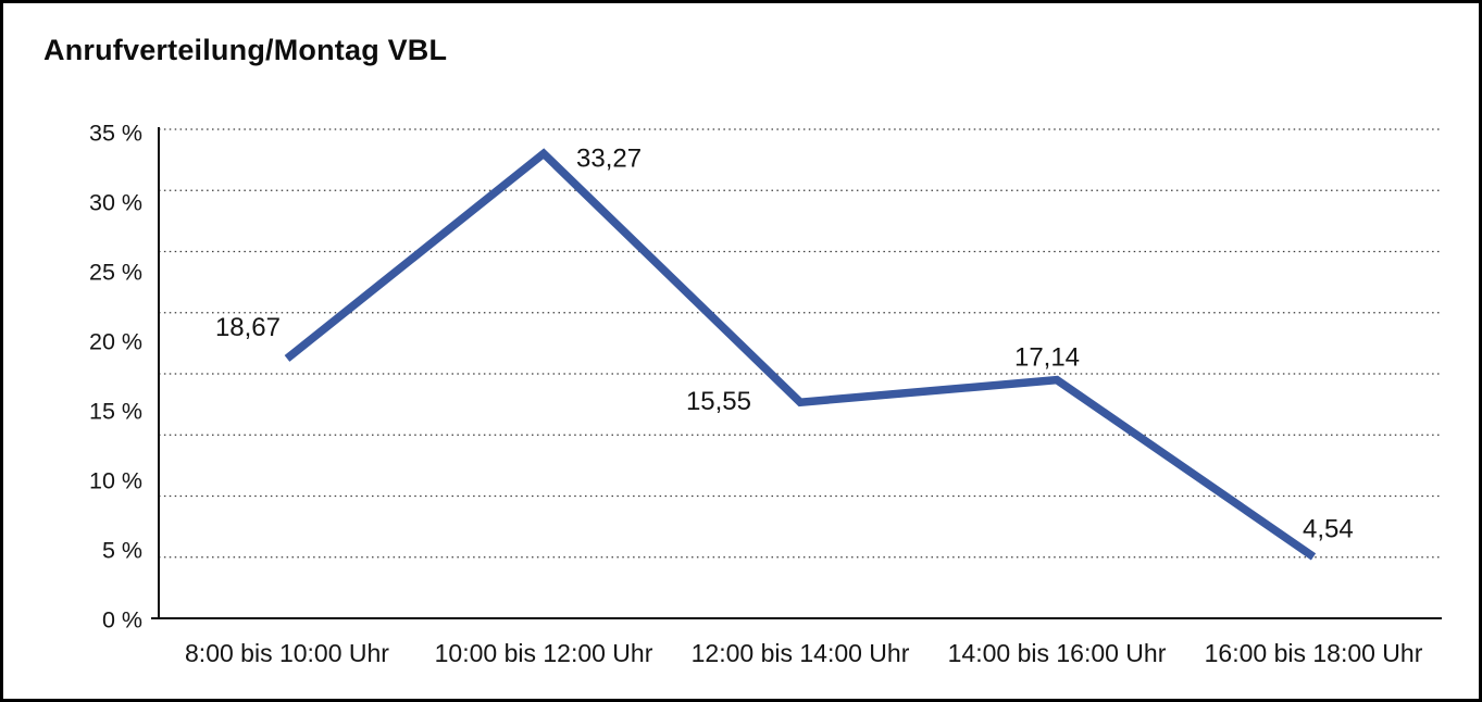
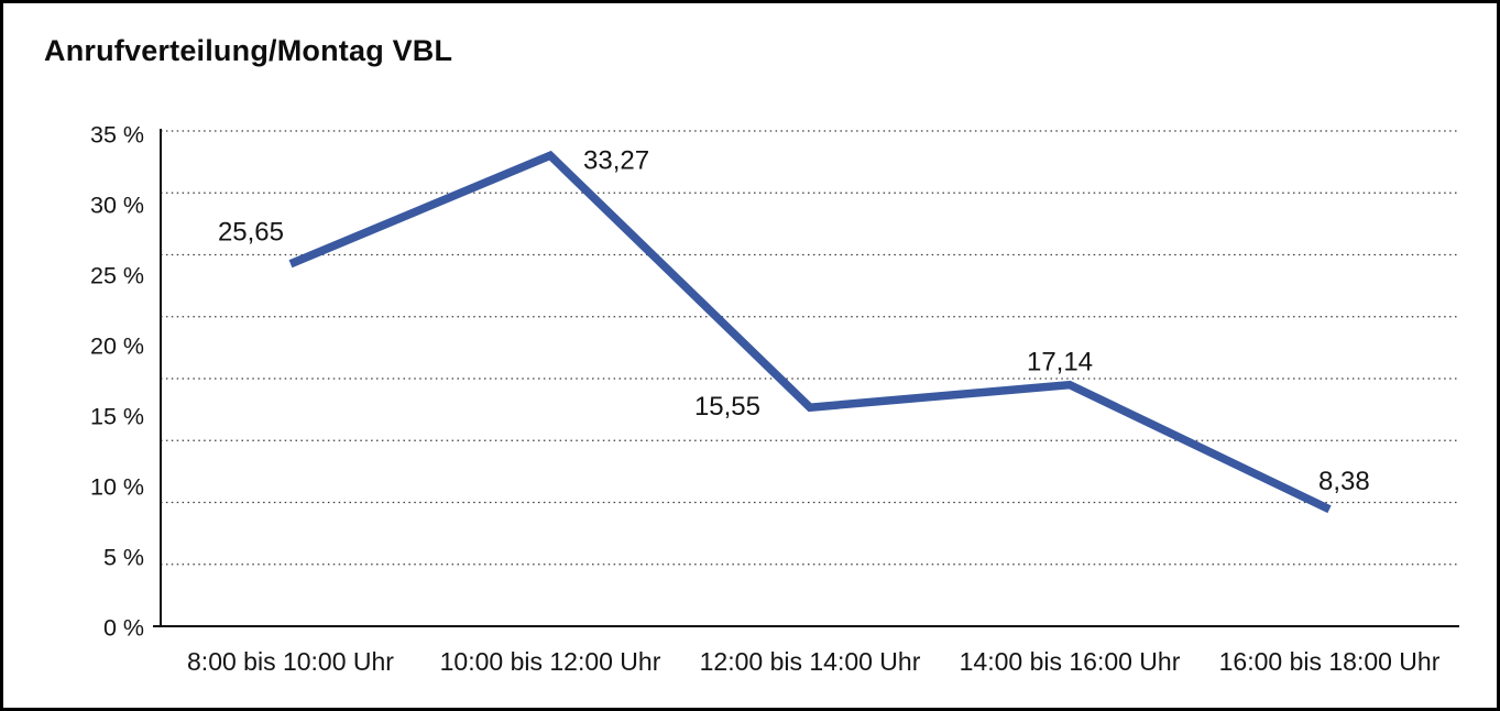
8:00 bis 10:00 Uhr: 18,67 -> 25,65
16:00 bis 18:00 Uhr: 4,54 -> 8,38
